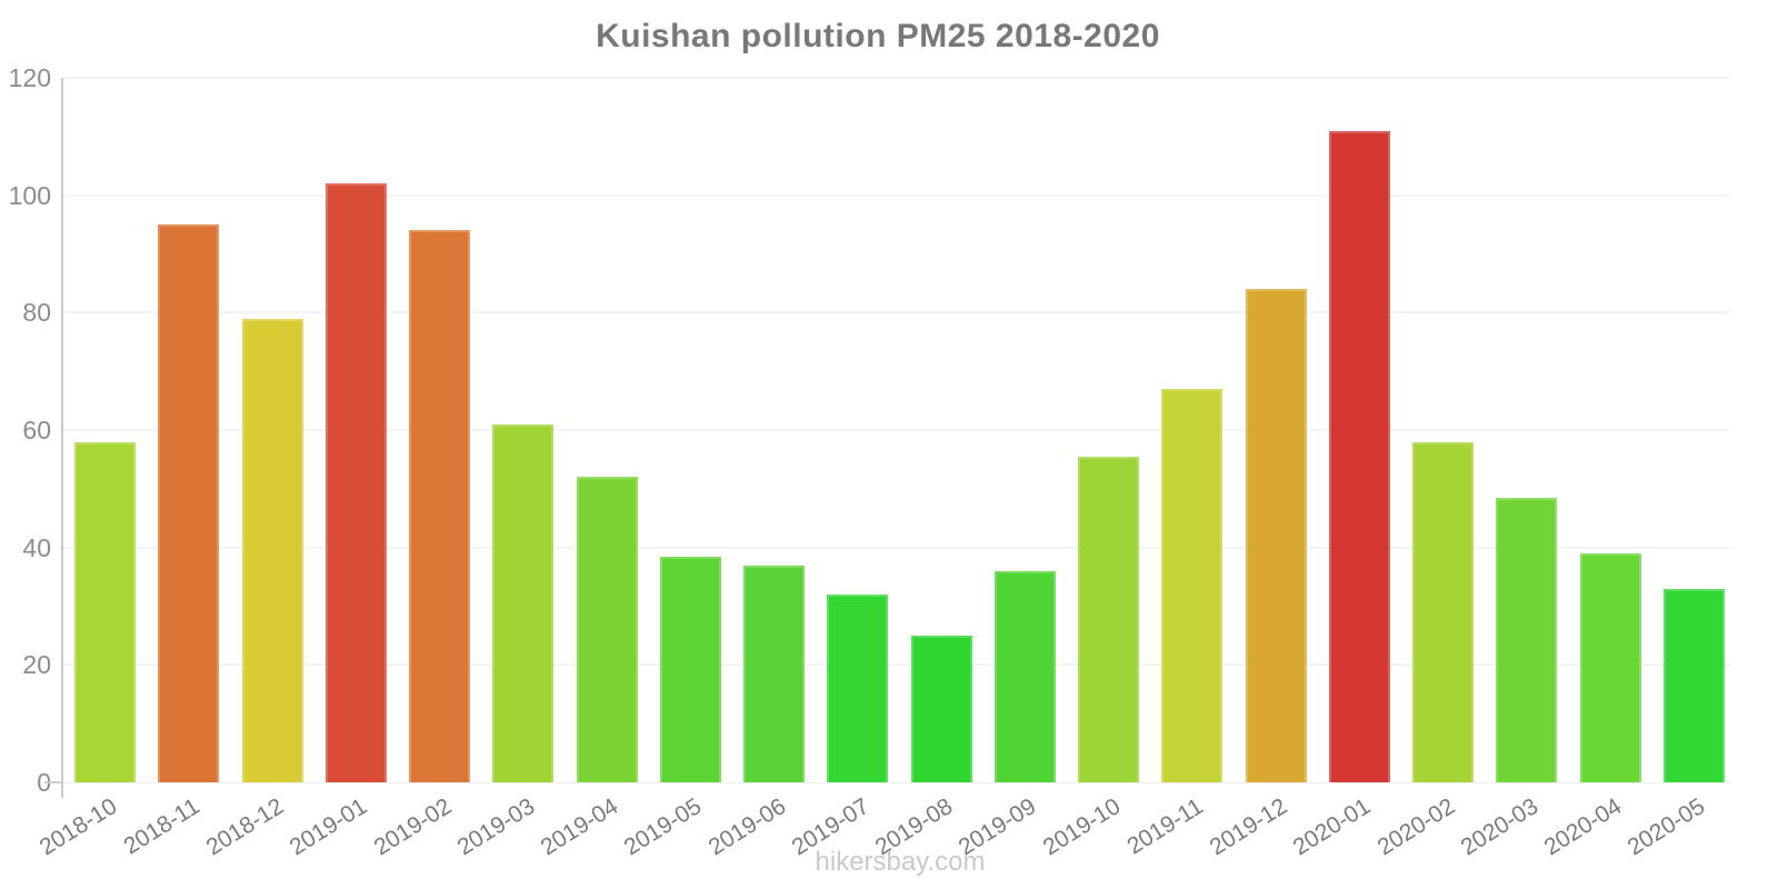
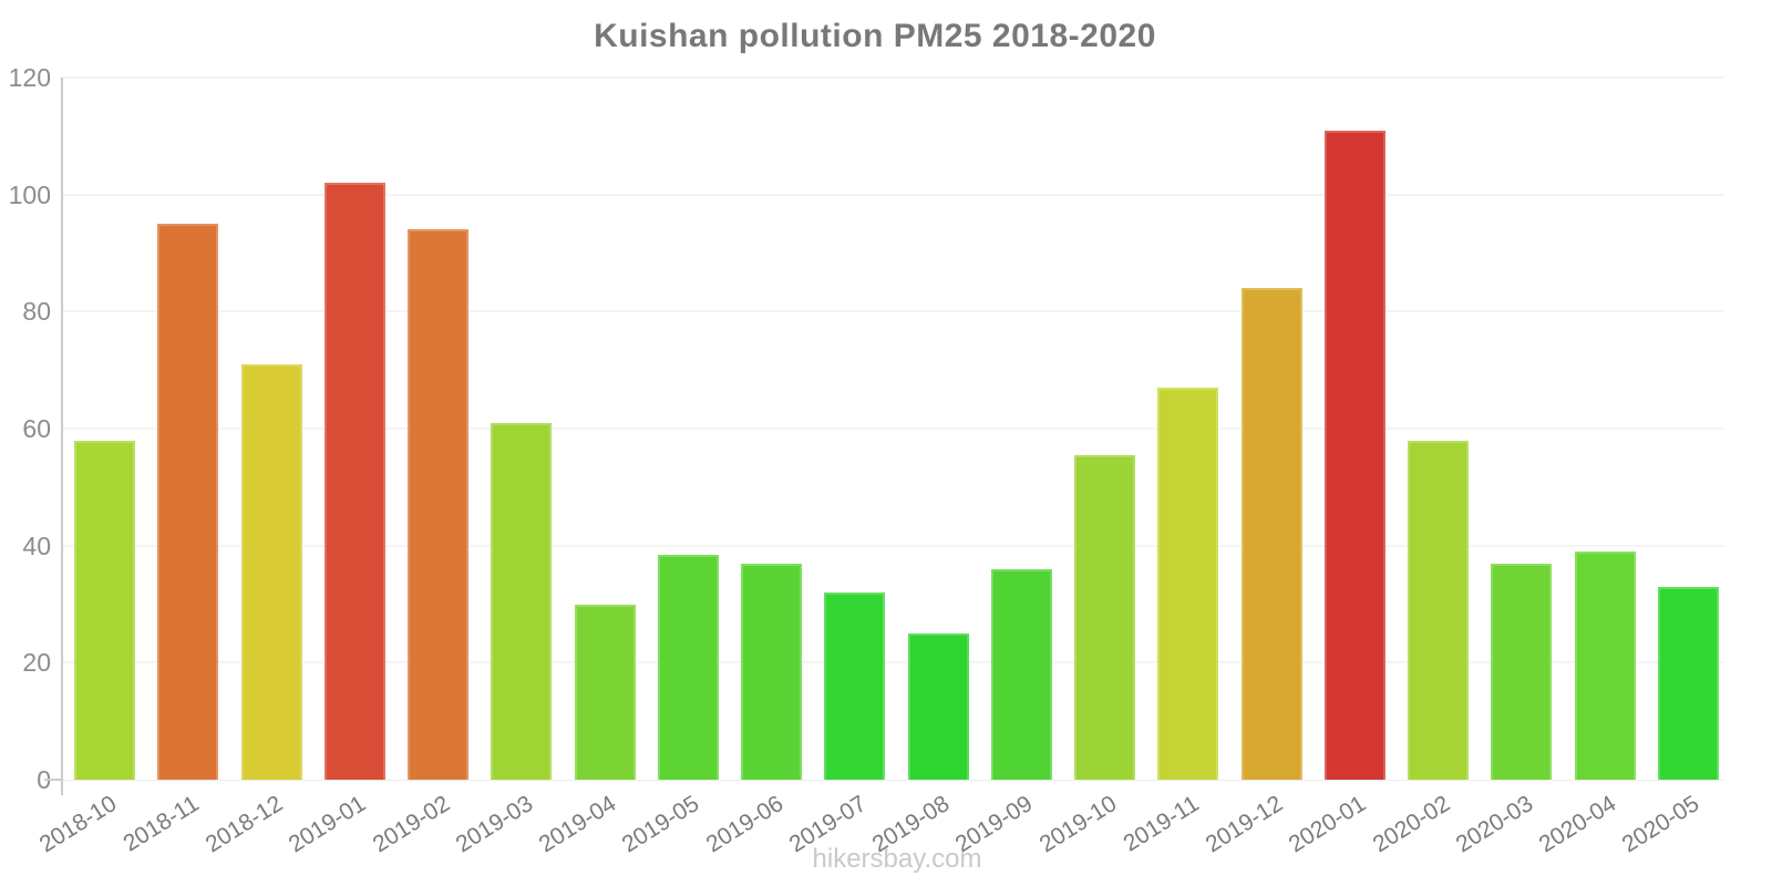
2018-12: 79 -> 71
2019-04: 52 -> 30
2020-03: 48 -> 37
